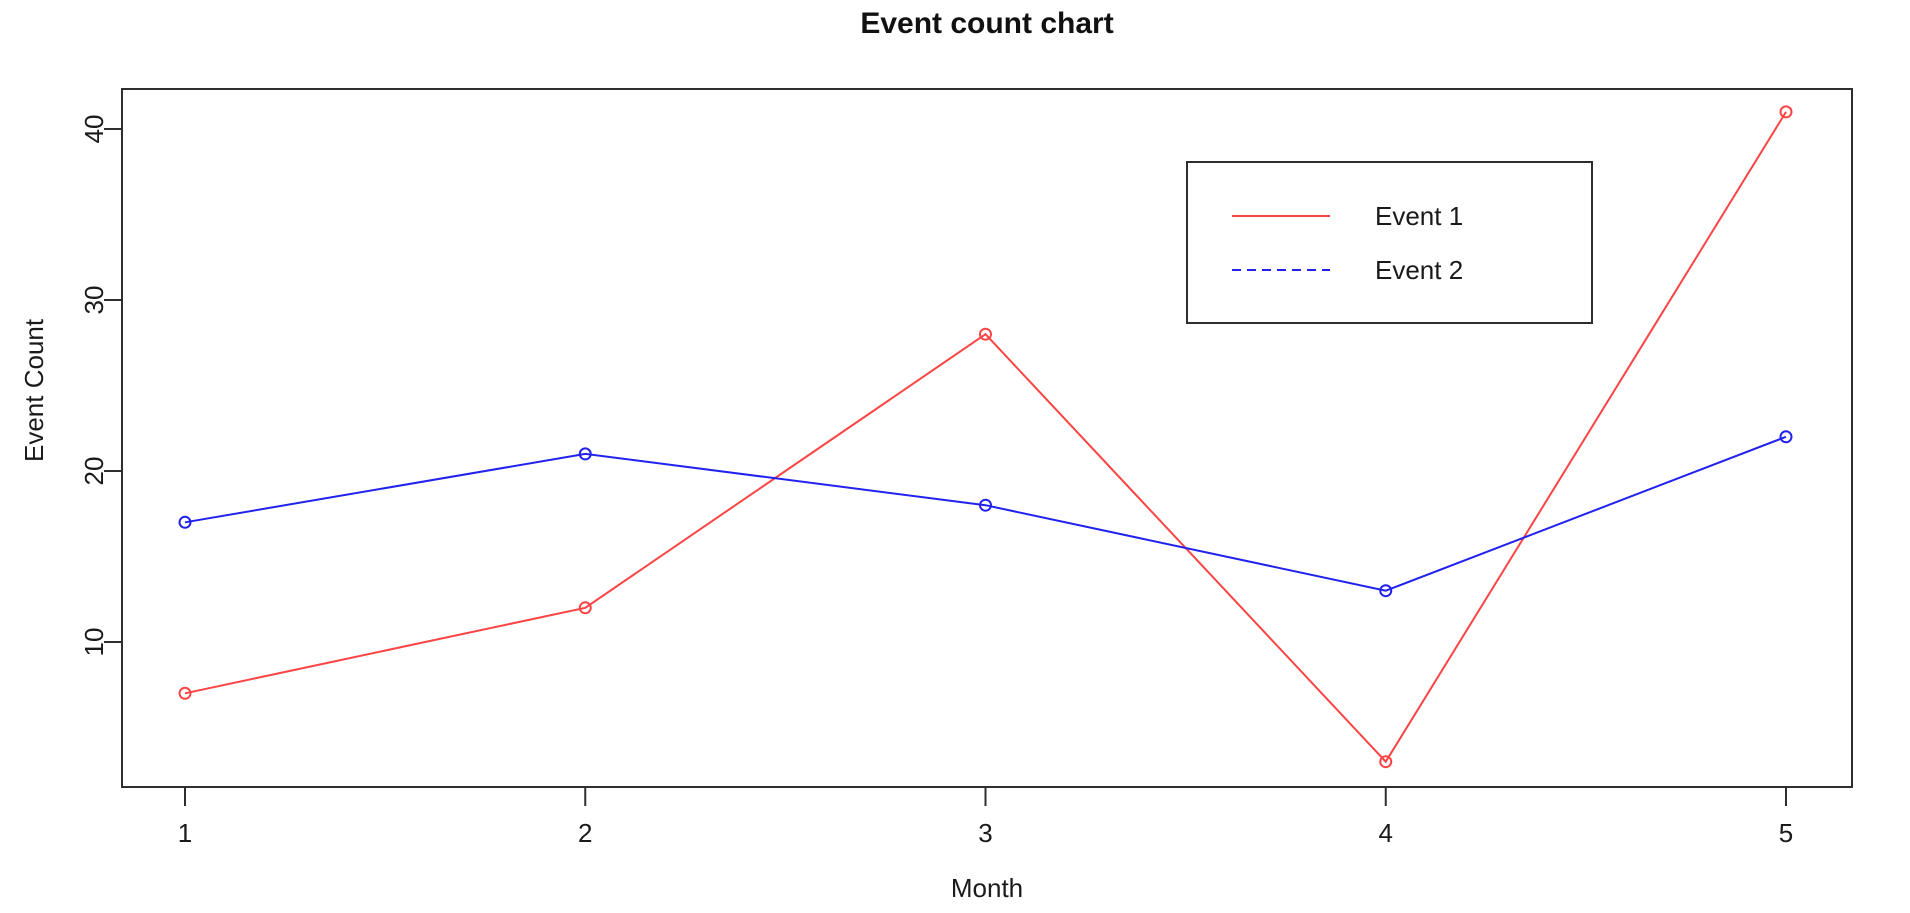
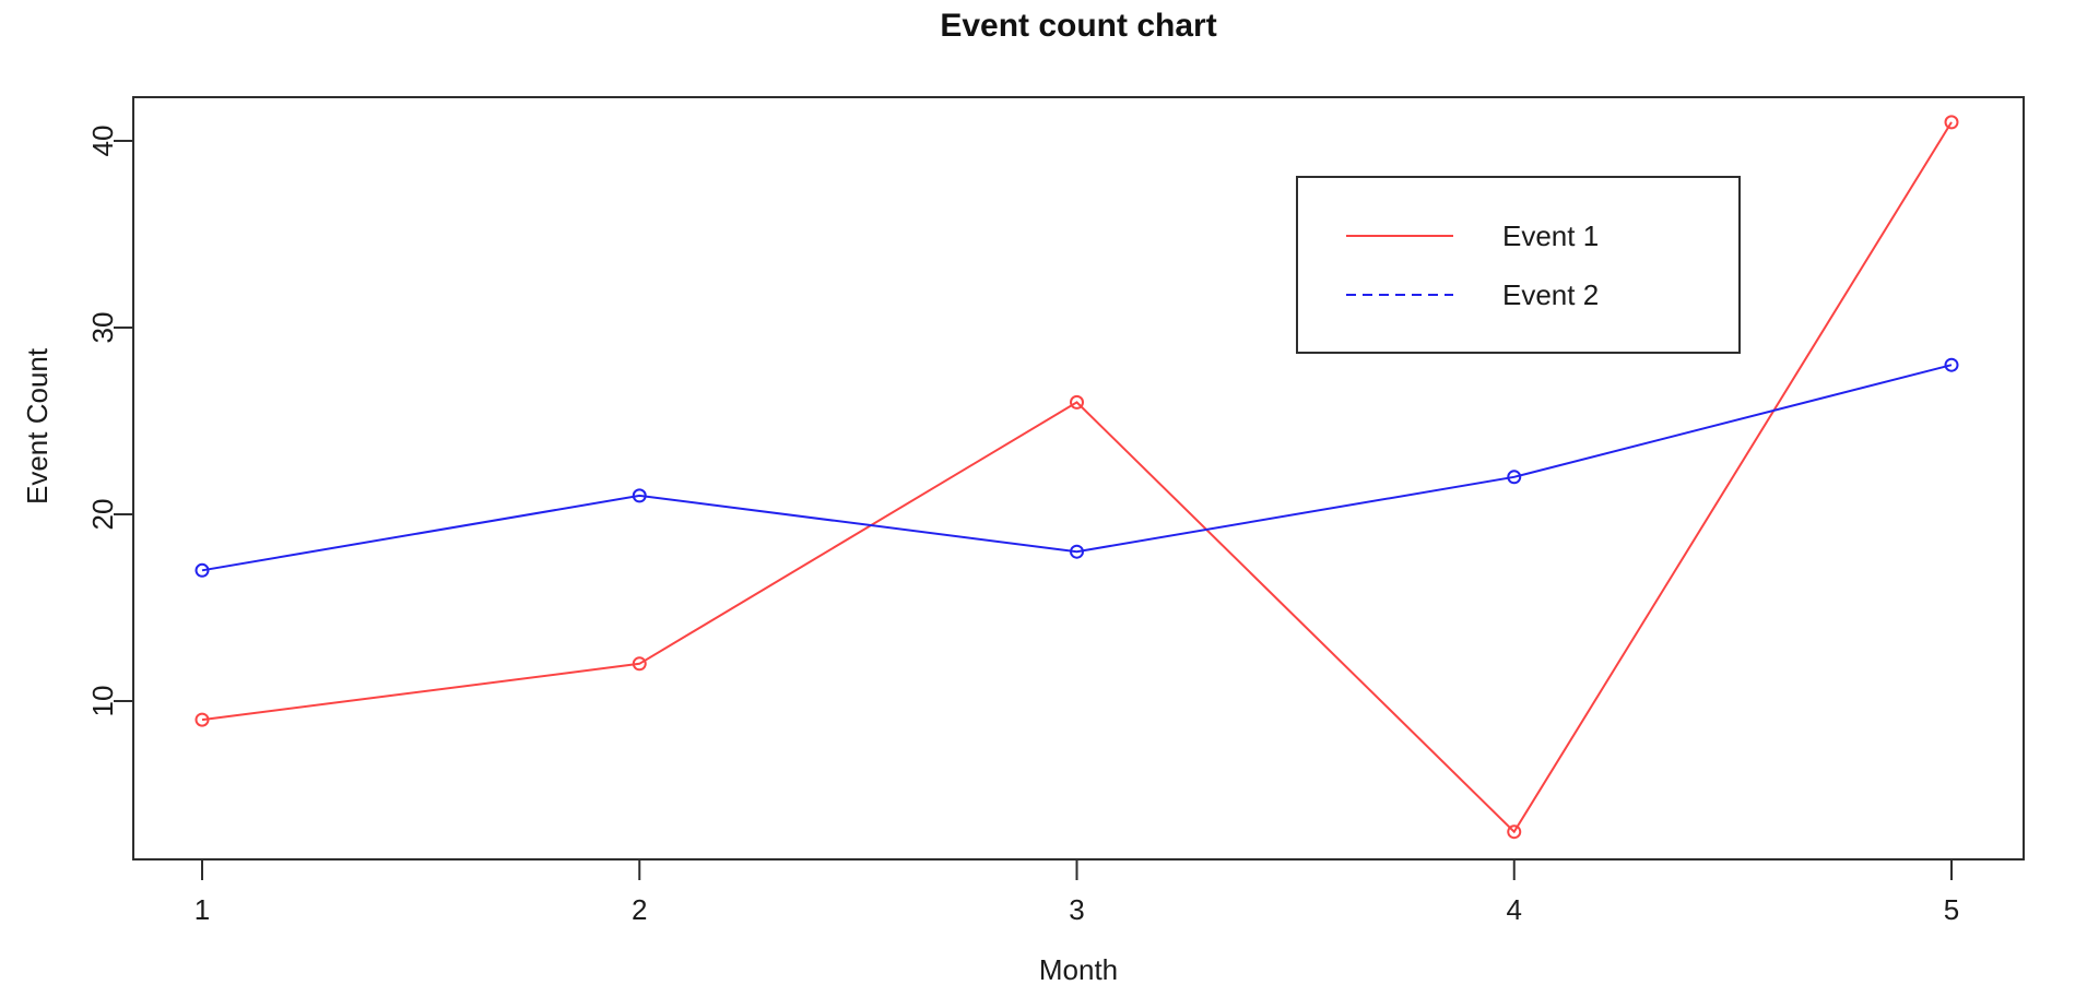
Event 1/1: 7 -> 9
Event 1/3: 28 -> 26
Event 2/4: 13 -> 22
Event 2/5: 22 -> 28
